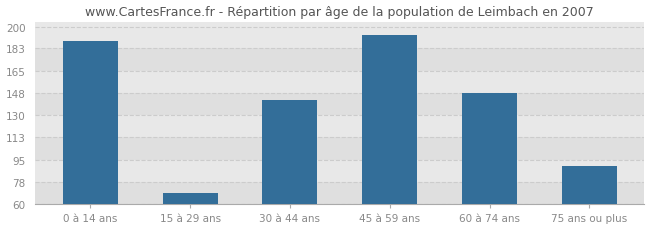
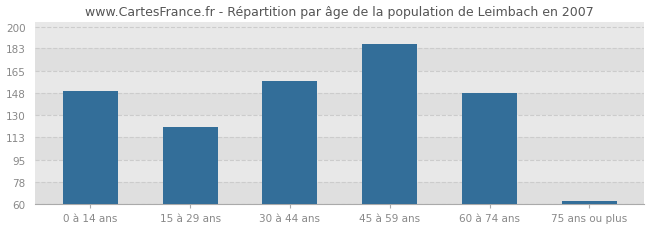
0 à 14 ans: 189 -> 149
15 à 29 ans: 69 -> 121
30 à 44 ans: 142 -> 157
45 à 59 ans: 193 -> 186
75 ans ou plus: 90 -> 63
